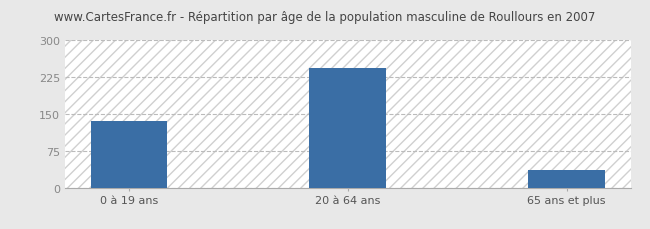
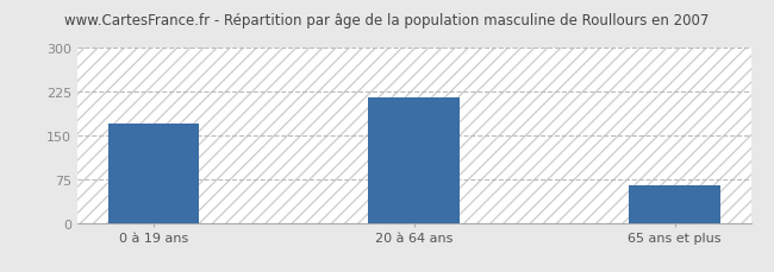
0 à 19 ans: 136 -> 170
20 à 64 ans: 243 -> 215
65 ans et plus: 35 -> 65
